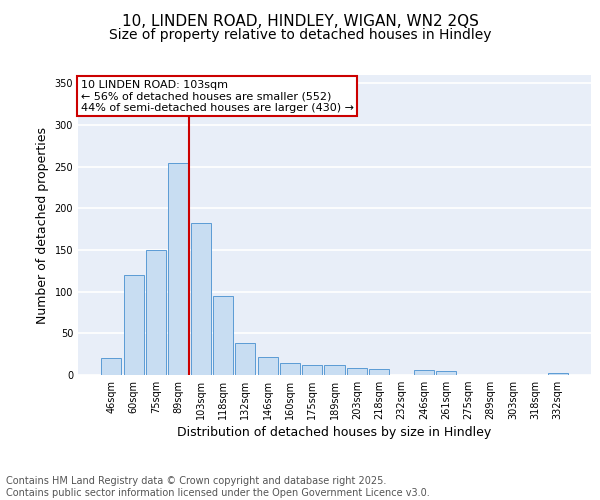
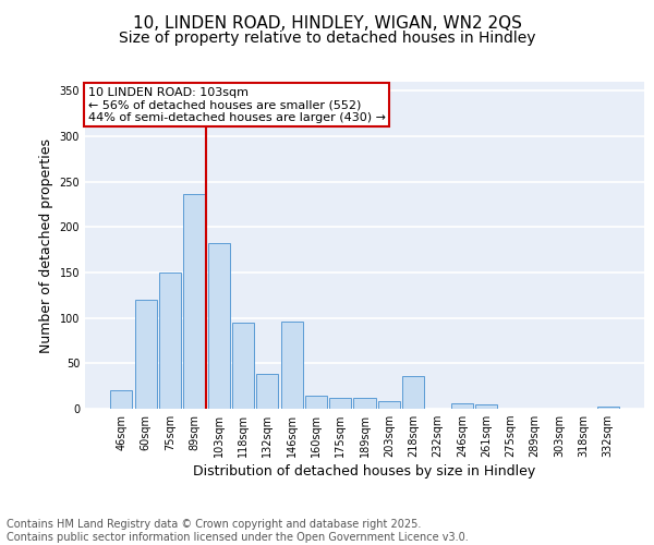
89sqm: 255 -> 236
146sqm: 22 -> 96
218sqm: 7 -> 36
